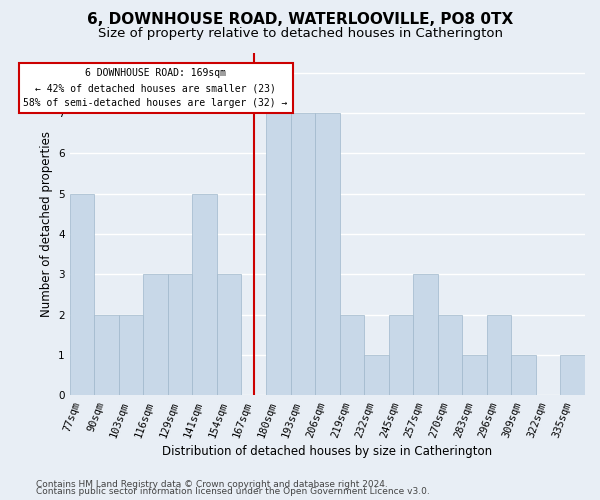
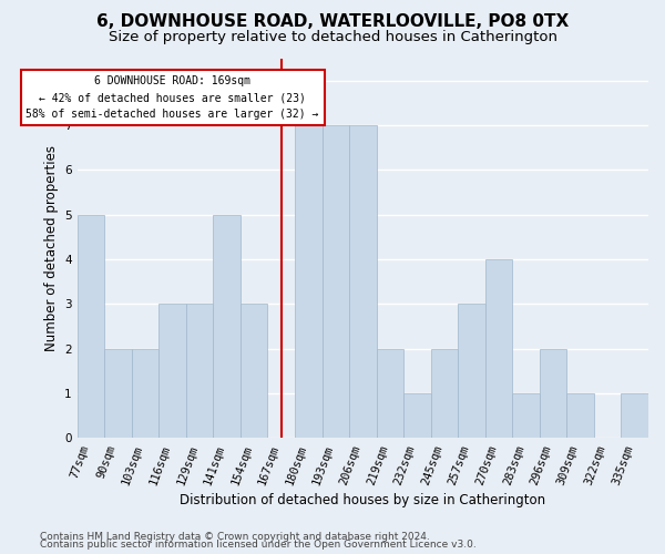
270sqm: 2 -> 4
